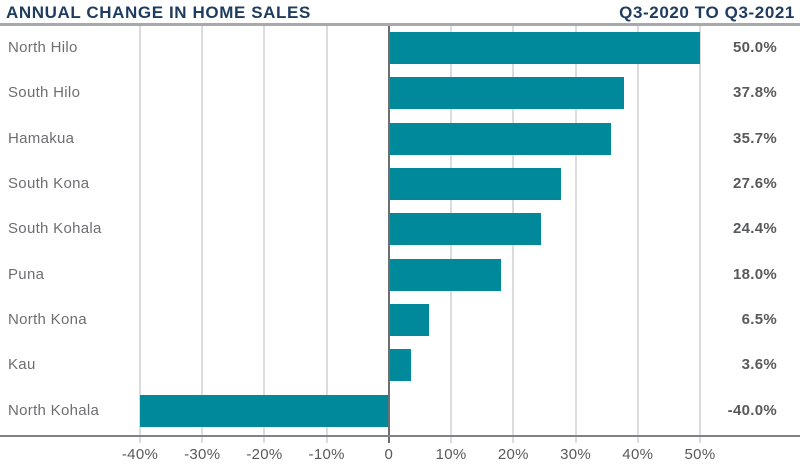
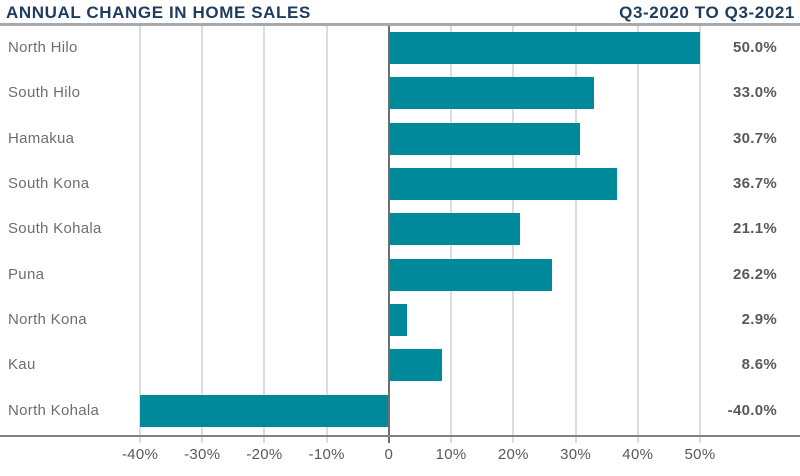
South Hilo: 37.8% -> 33.0%
Hamakua: 35.7% -> 30.7%
South Kona: 27.6% -> 36.7%
South Kohala: 24.4% -> 21.1%
Puna: 18.0% -> 26.2%
North Kona: 6.5% -> 2.9%
Kau: 3.6% -> 8.6%
